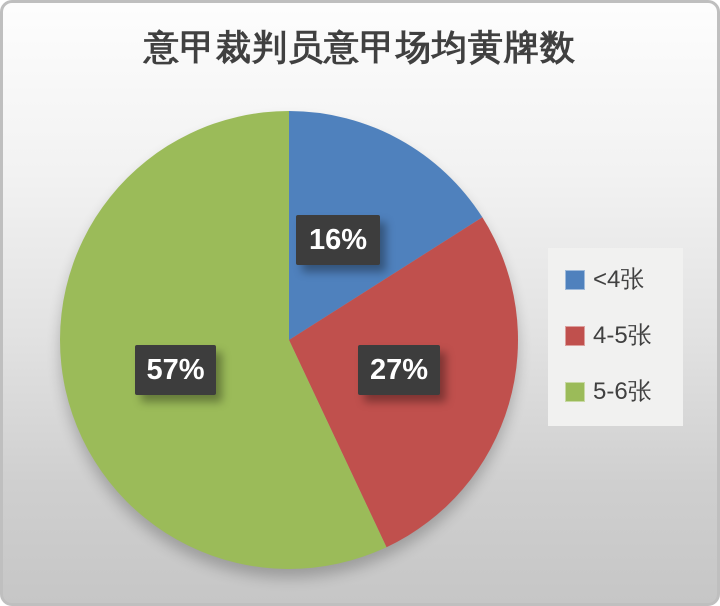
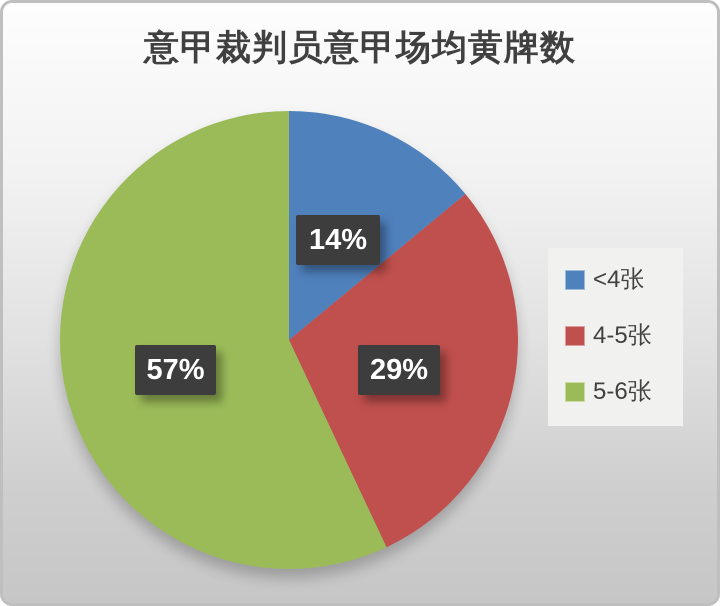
<4张: 16% -> 14%
4-5张: 27% -> 29%
